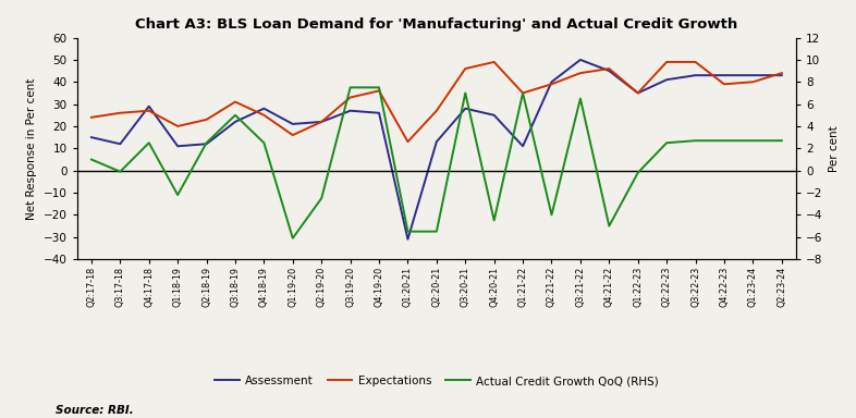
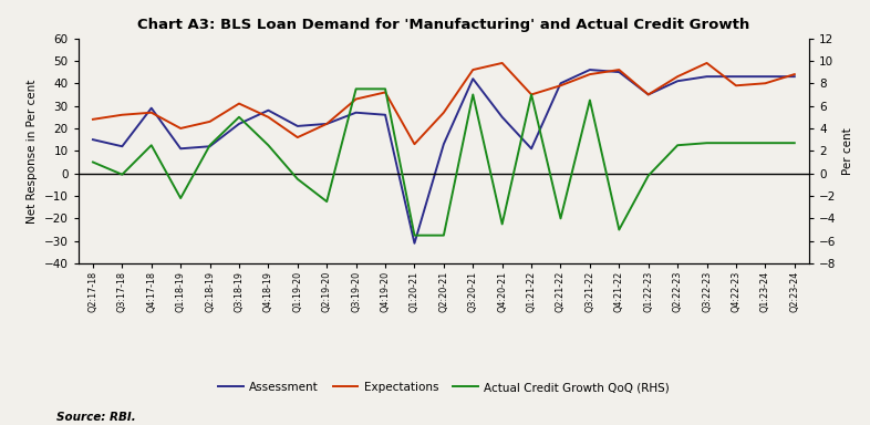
Actual Credit Growth QoQ (RHS)/Q1:19-20: -6.1 -> -0.5
Assessment/Q3:20-21: 28 -> 42
Assessment/Q3:21-22: 50 -> 46
Expectations/Q2:22-23: 49 -> 43
